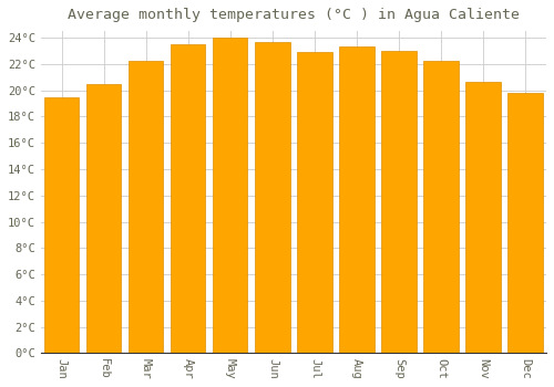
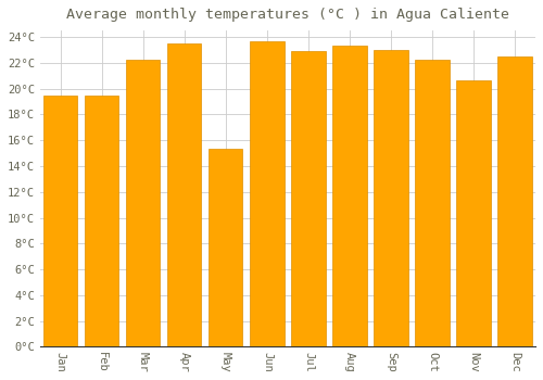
Feb: 20.5°C -> 19.5°C
May: 24.0°C -> 15.3°C
Dec: 19.8°C -> 22.5°C
